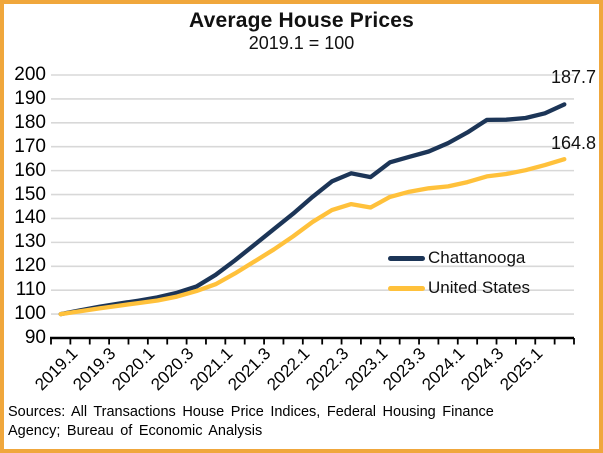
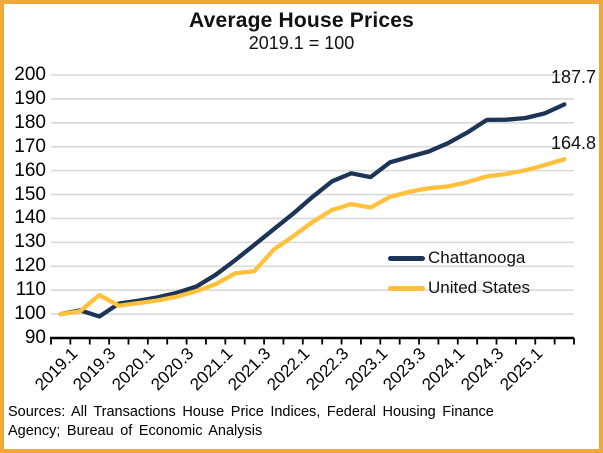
Chattanooga/2019.3: 103 -> 99
United States/2019.3: 102 -> 108
United States/2021.3: 122 -> 118
